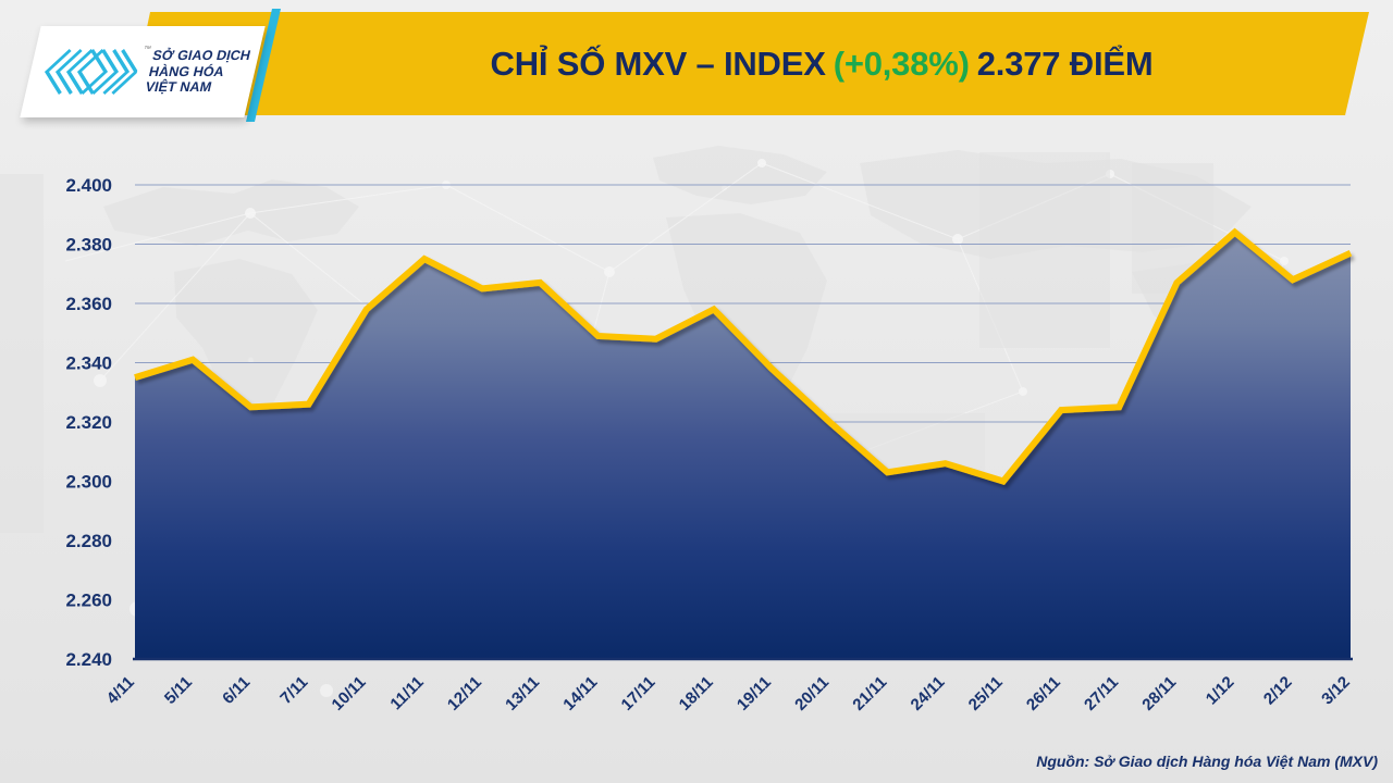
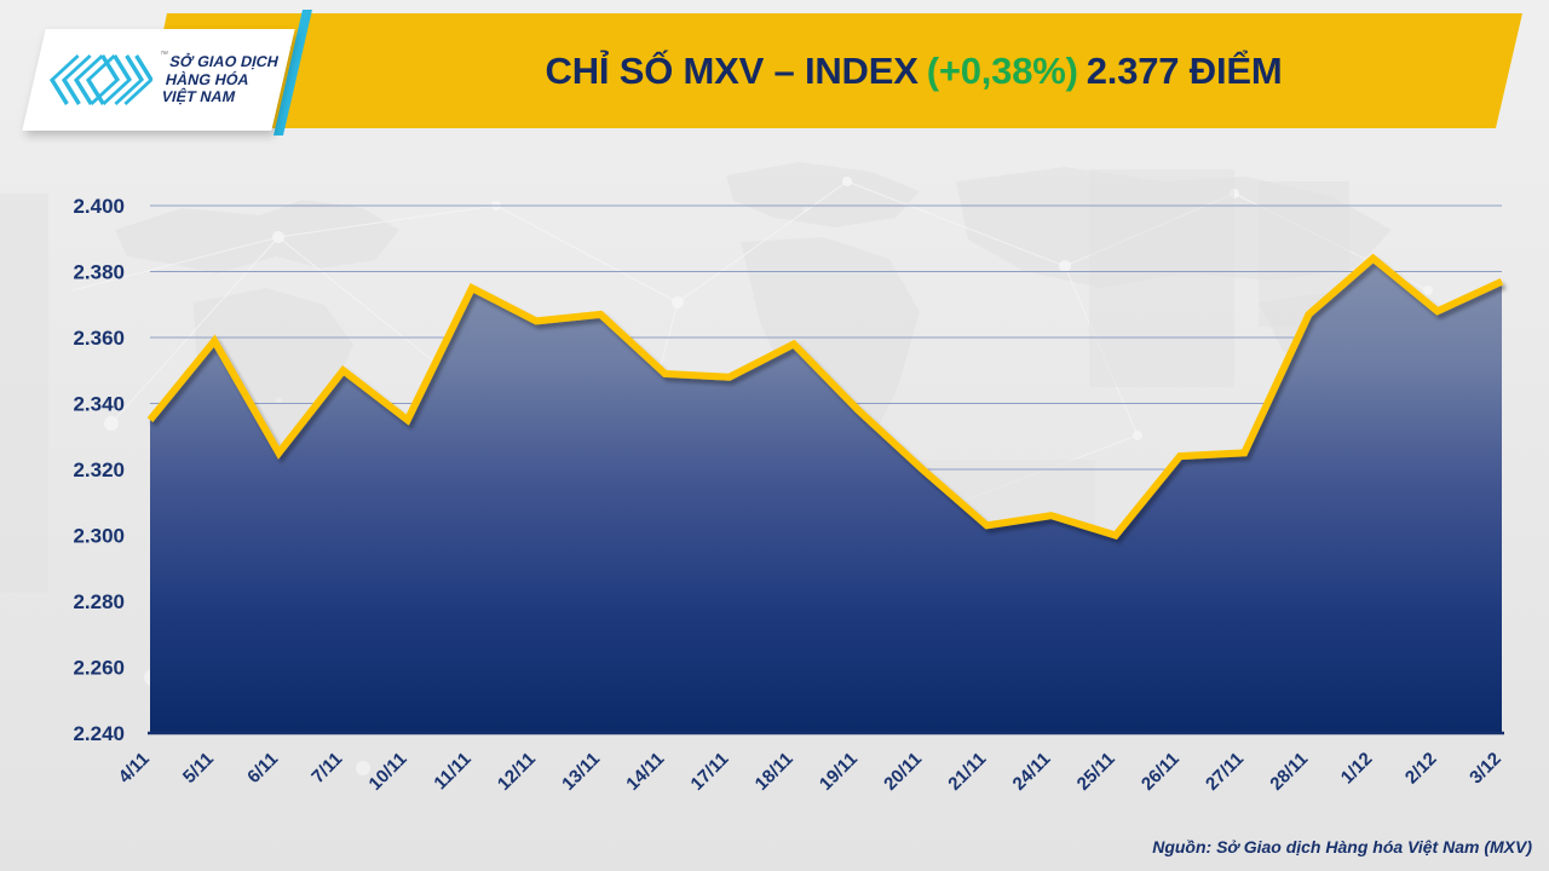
5/11: 2341 -> 2359
7/11: 2326 -> 2350
10/11: 2358 -> 2335
